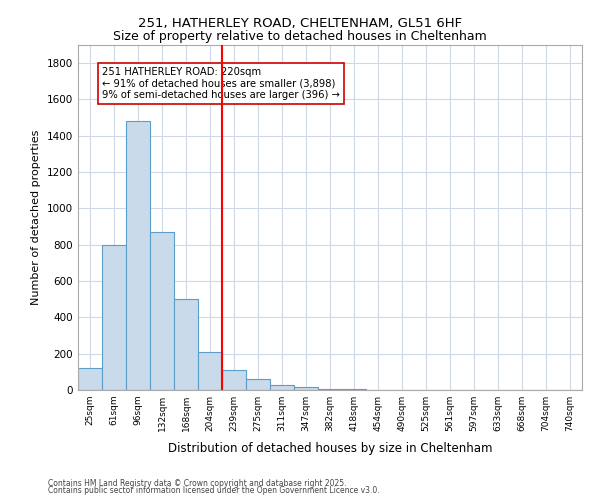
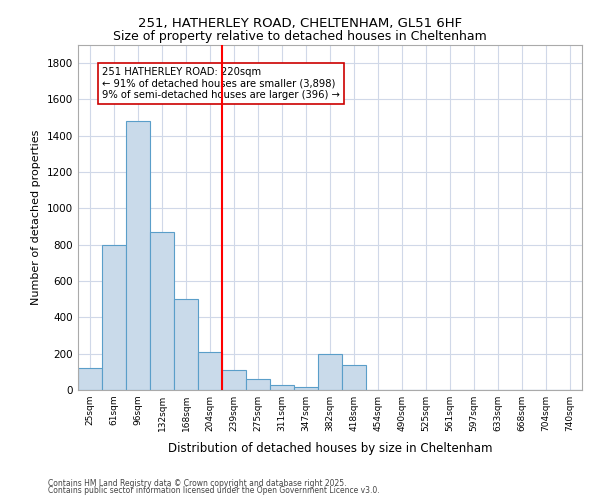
382sqm: 10 -> 200
418sqm: 0 -> 140
